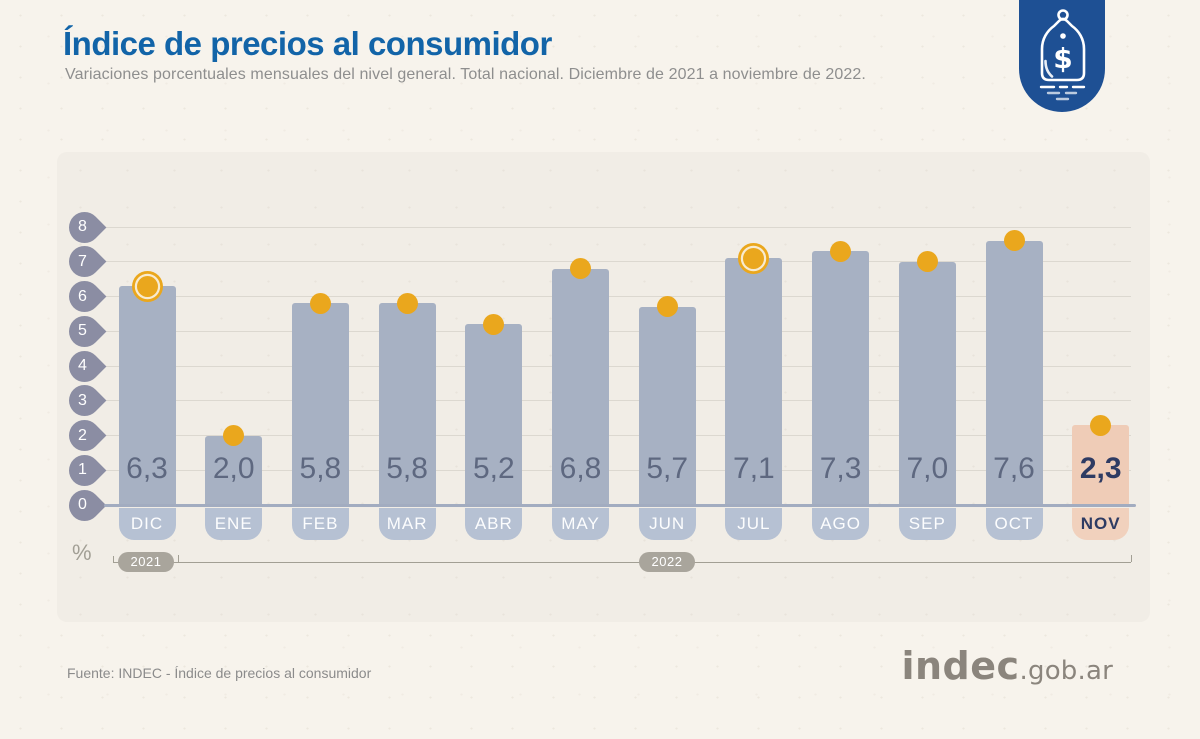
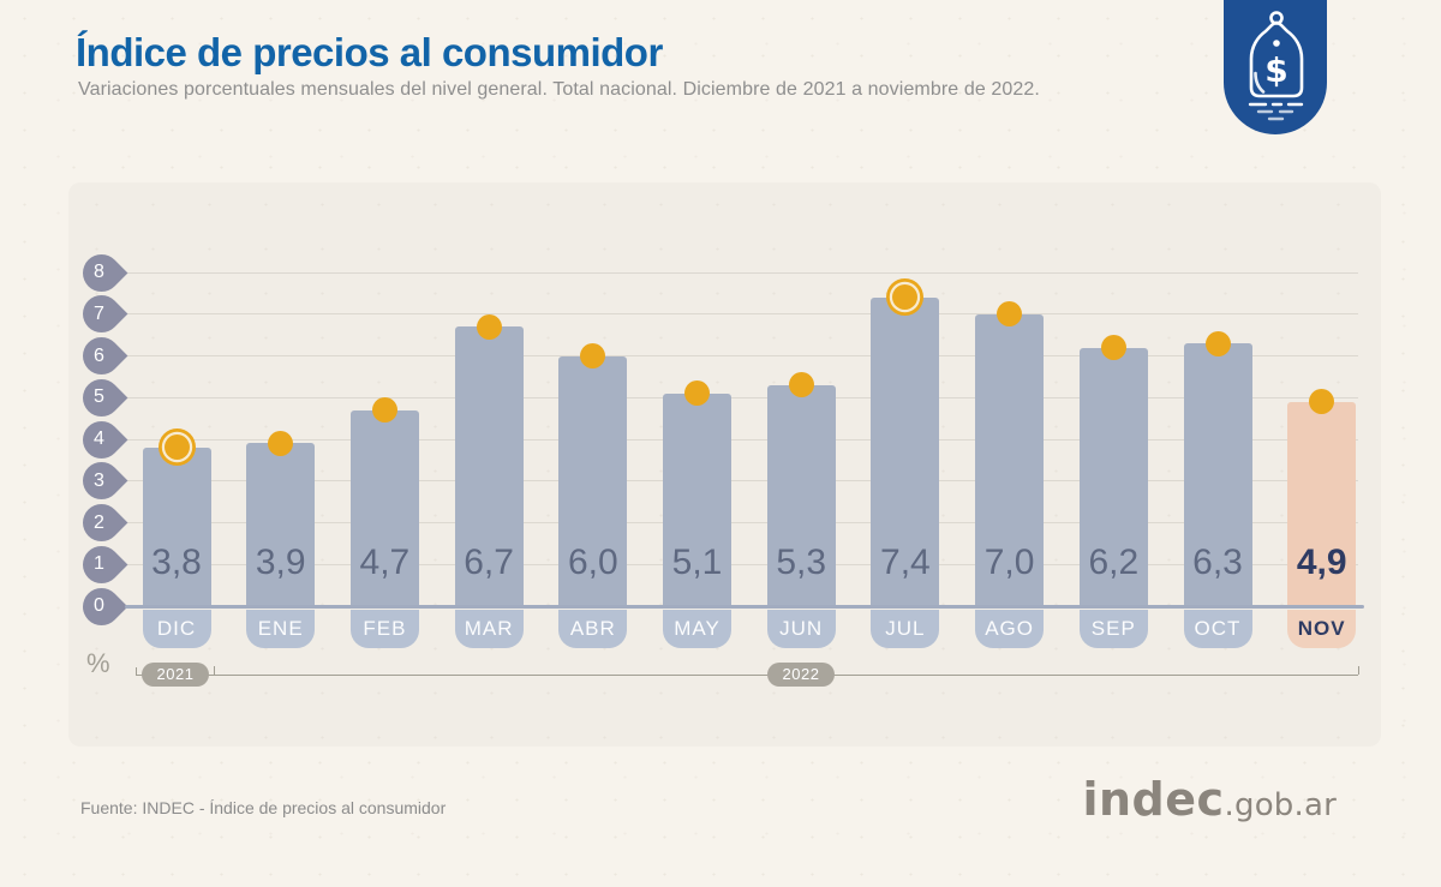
DIC: 6,3 -> 3,8
ENE: 2,0 -> 3,9
FEB: 5,8 -> 4,7
MAR: 5,8 -> 6,7
ABR: 5,2 -> 6,0
MAY: 6,8 -> 5,1
JUN: 5,7 -> 5,3
JUL: 7,1 -> 7,4
AGO: 7,3 -> 7,0
SEP: 7,0 -> 6,2
OCT: 7,6 -> 6,3
NOV: 2,3 -> 4,9
